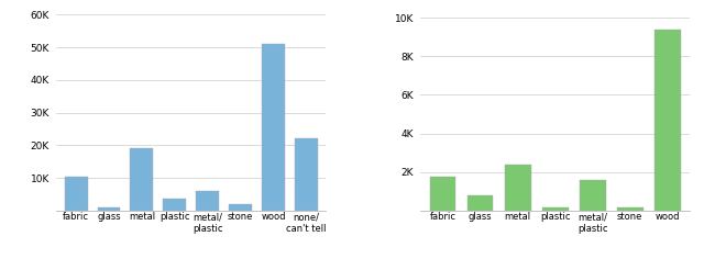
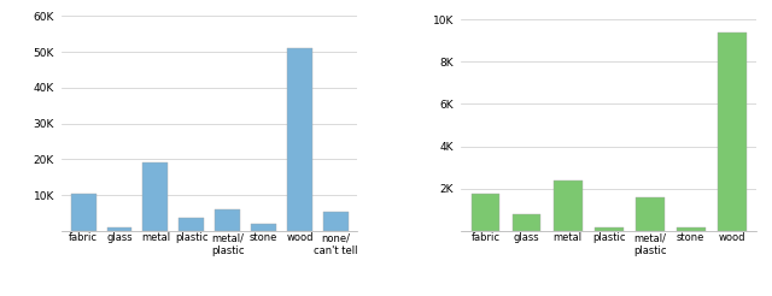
none/ can't tell: 22.0K -> 5.5K
